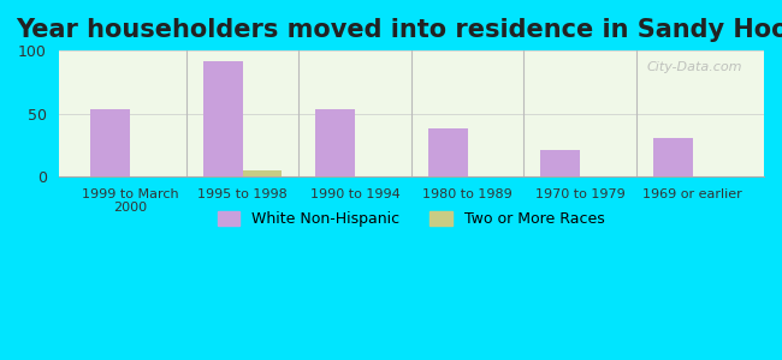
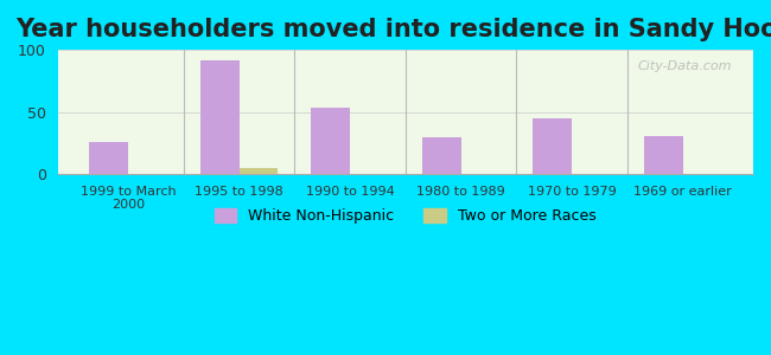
White Non-Hispanic/1999 to March 2000: 53 -> 26
White Non-Hispanic/1980 to 1989: 38 -> 30
White Non-Hispanic/1970 to 1979: 21 -> 45
